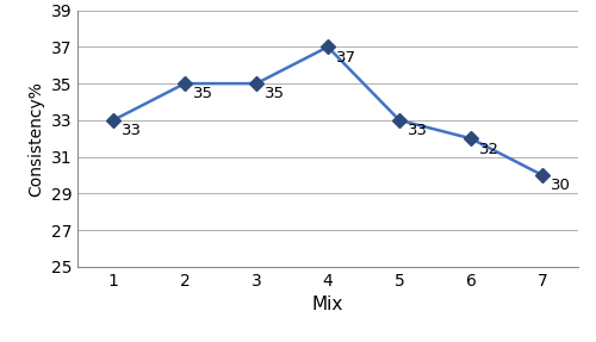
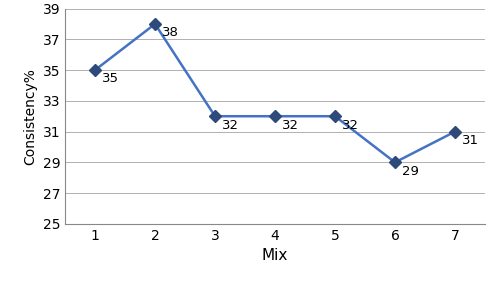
1: 33 -> 35
2: 35 -> 38
3: 35 -> 32
4: 37 -> 32
5: 33 -> 32
6: 32 -> 29
7: 30 -> 31
